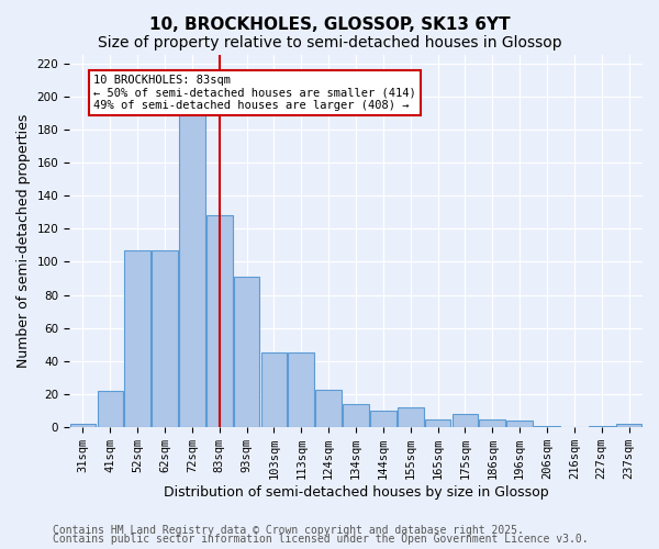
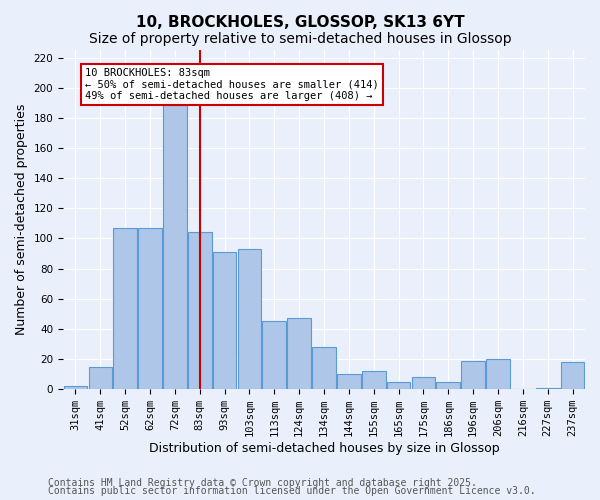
41sqm: 22 -> 15
83sqm: 128 -> 104
103sqm: 45 -> 93
124sqm: 23 -> 47
134sqm: 14 -> 28
196sqm: 4 -> 19
206sqm: 1 -> 20
237sqm: 2 -> 18
